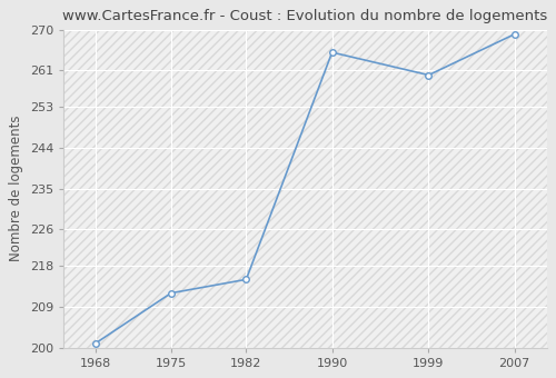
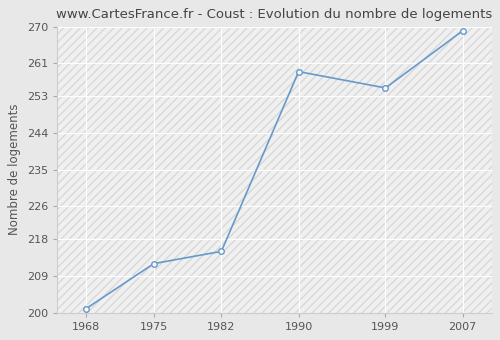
1990: 265 -> 259
1999: 260 -> 255
